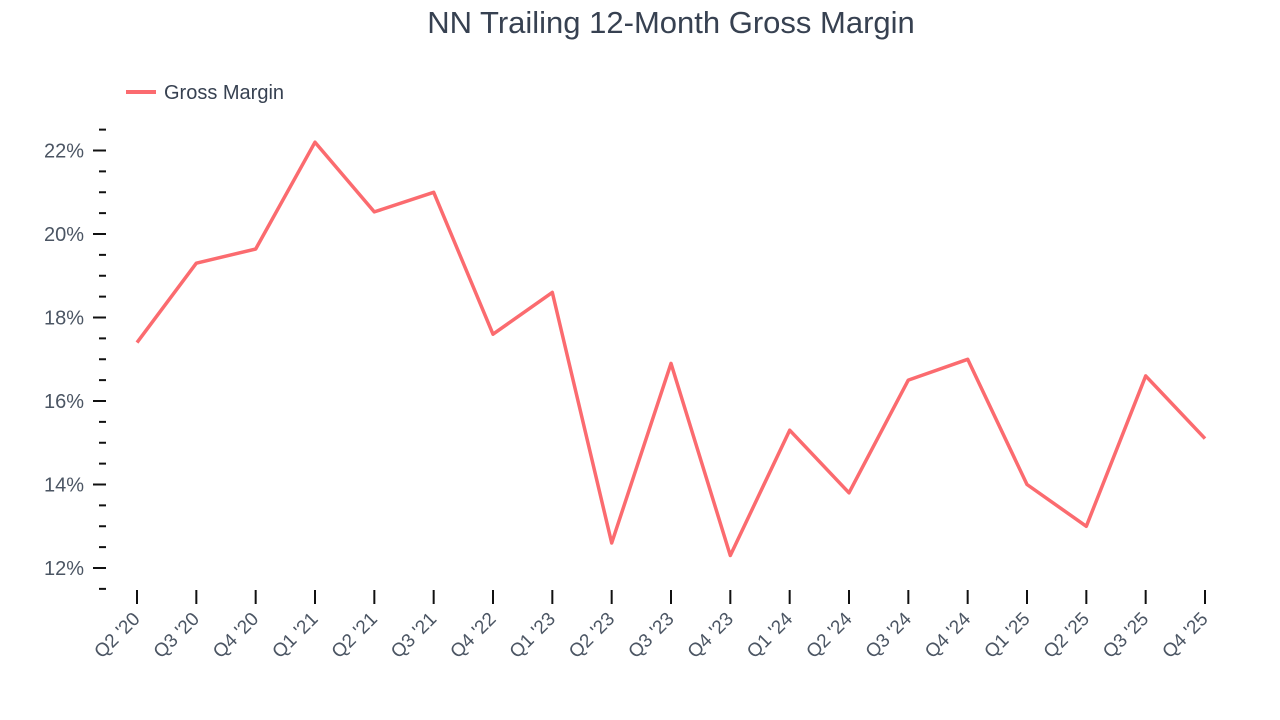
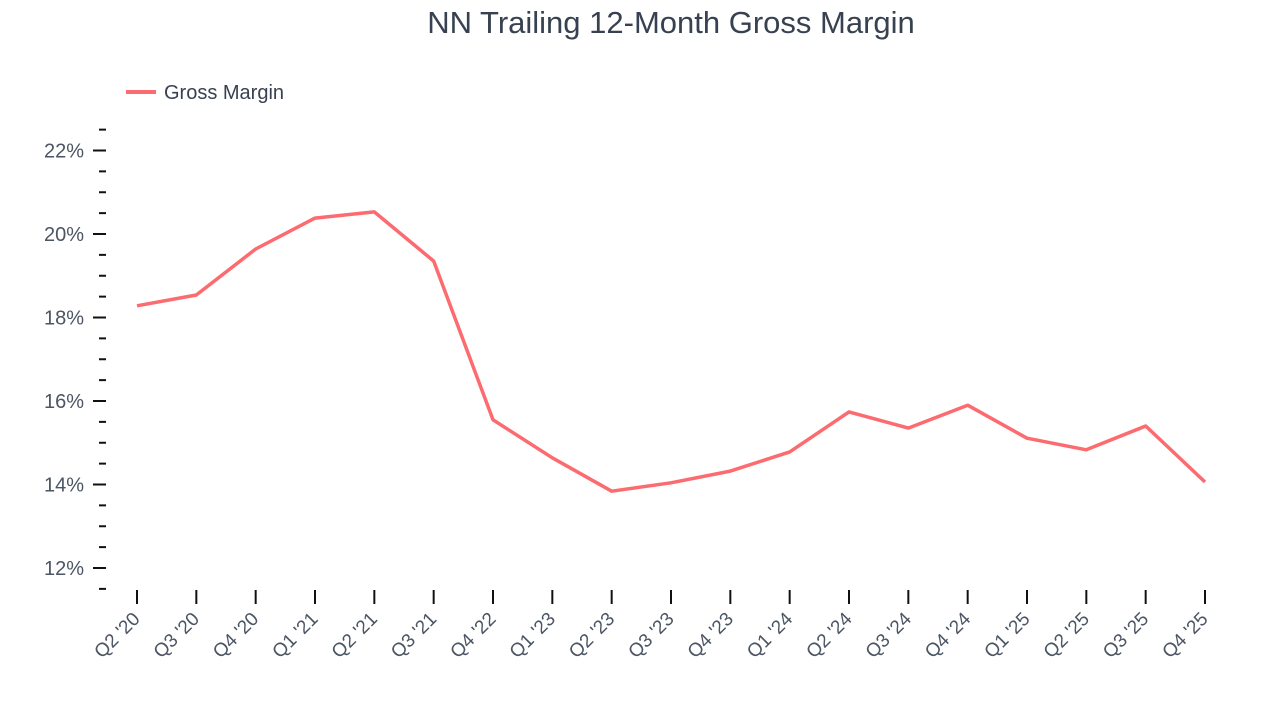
Q2 '20: 17.4% -> 18.3%
Q3 '20: 19.3% -> 18.5%
Q1 '21: 22.2% -> 20.4%
Q3 '21: 21.0% -> 19.4%
Q4 '22: 17.6% -> 15.6%
Q1 '23: 18.6% -> 14.6%
Q2 '23: 12.6% -> 13.8%
Q3 '23: 16.9% -> 14.0%
Q4 '23: 12.3% -> 14.3%
Q1 '24: 15.3% -> 14.8%
Q2 '24: 13.8% -> 15.7%
Q3 '24: 16.5% -> 15.3%
Q4 '24: 17.0% -> 15.9%
Q1 '25: 14.0% -> 15.1%
Q2 '25: 13.0% -> 14.8%
Q3 '25: 16.6% -> 15.4%
Q4 '25: 15.1% -> 14.1%
